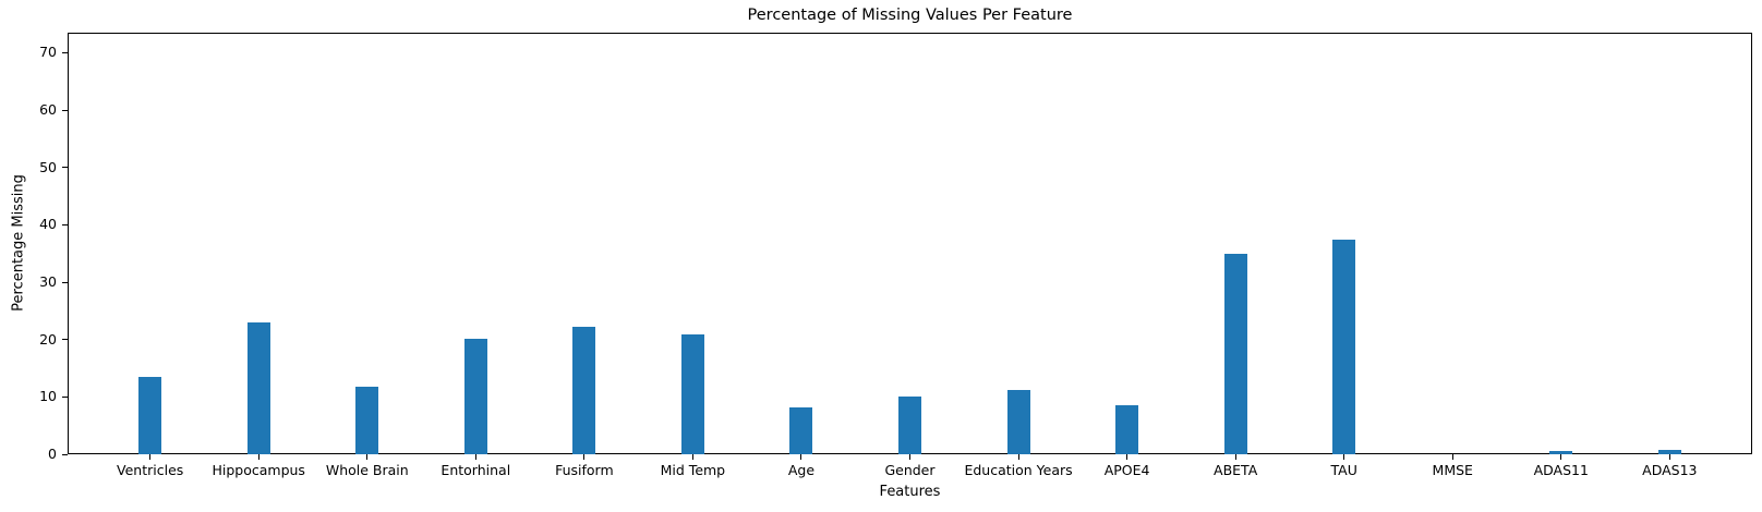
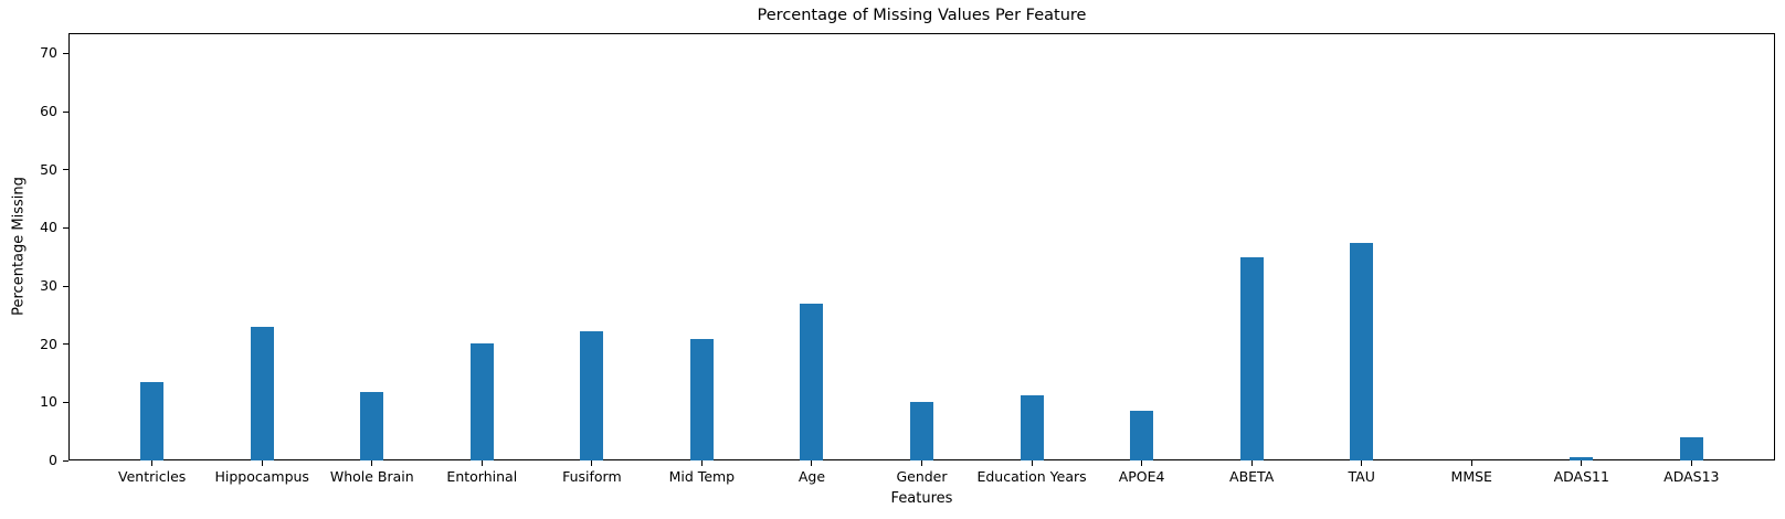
Age: 8 -> 27
ADAS13: 1 -> 4
